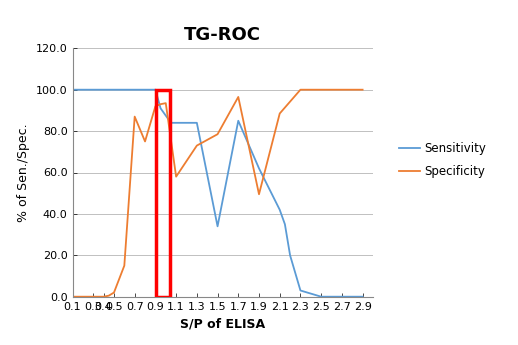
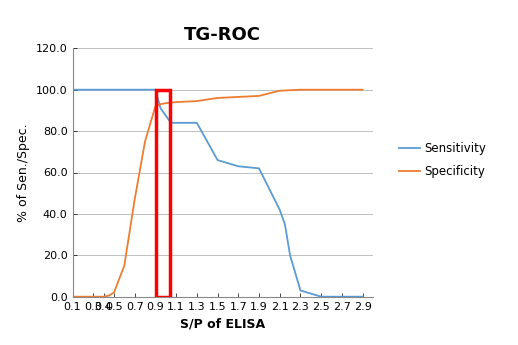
Specificity/0.7: 87.0 -> 47.0
Specificity/1.1: 58.0 -> 94.0
Specificity/1.3: 73.0 -> 94.5
Sensitivity/1.5: 34 -> 66
Specificity/1.5: 78.5 -> 96.0
Sensitivity/1.7: 85 -> 63
Specificity/1.9: 49.5 -> 97.0
Specificity/2.1: 88.5 -> 99.5
